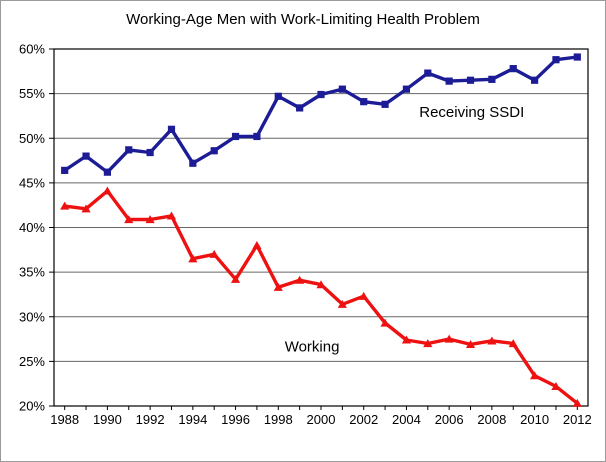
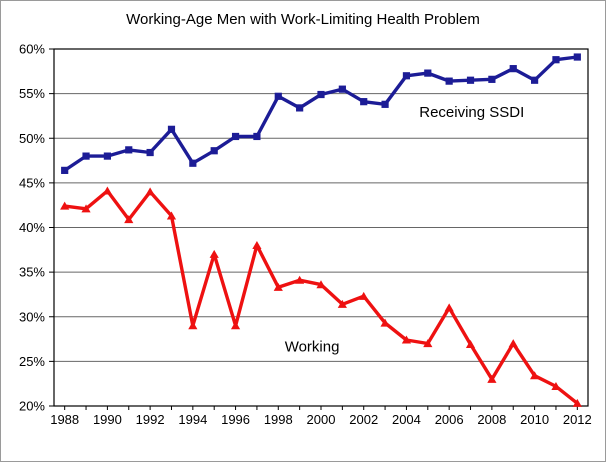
Receiving SSDI/1990: 46% -> 48%
Working/1992: 41% -> 44%
Working/1994: 36% -> 29%
Working/1996: 34% -> 29%
Receiving SSDI/2004: 56% -> 57%
Working/2006: 28% -> 31%
Working/2008: 27% -> 23%
